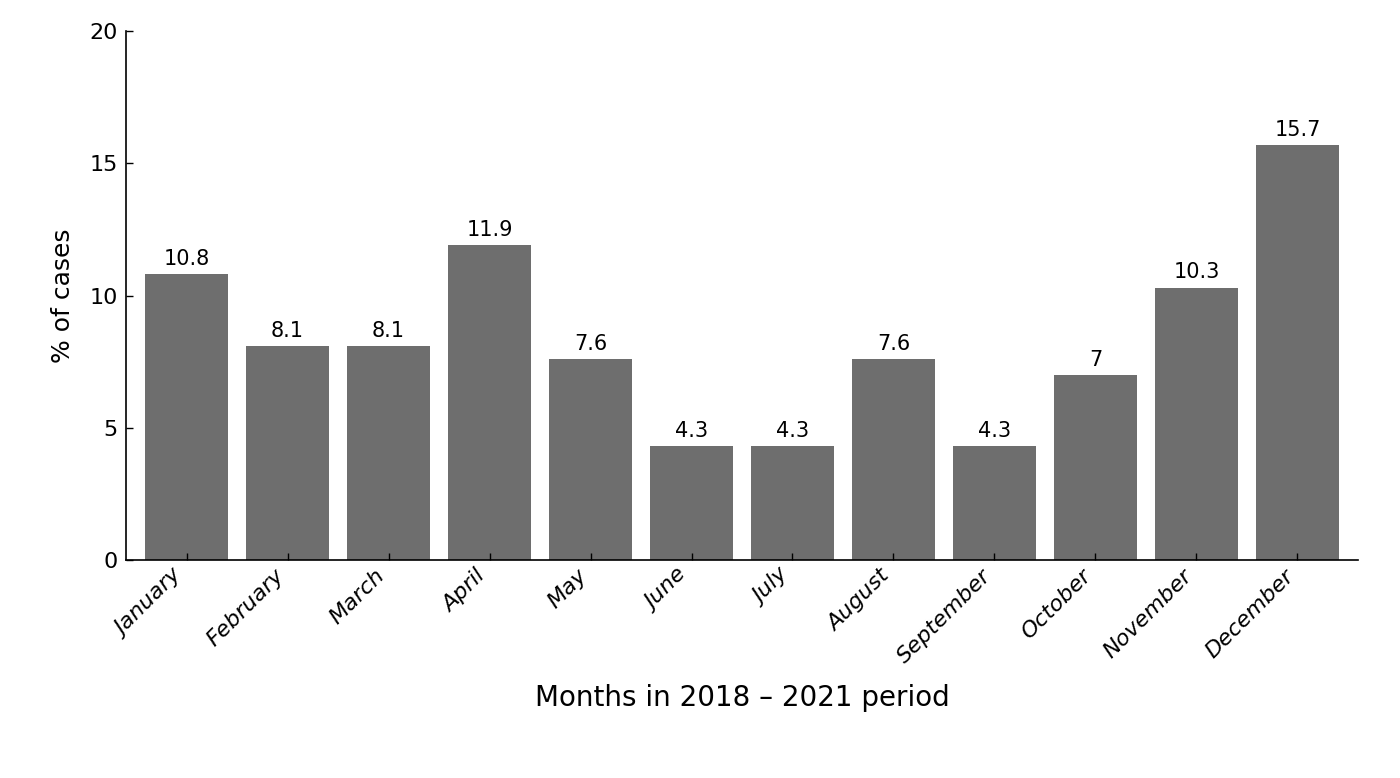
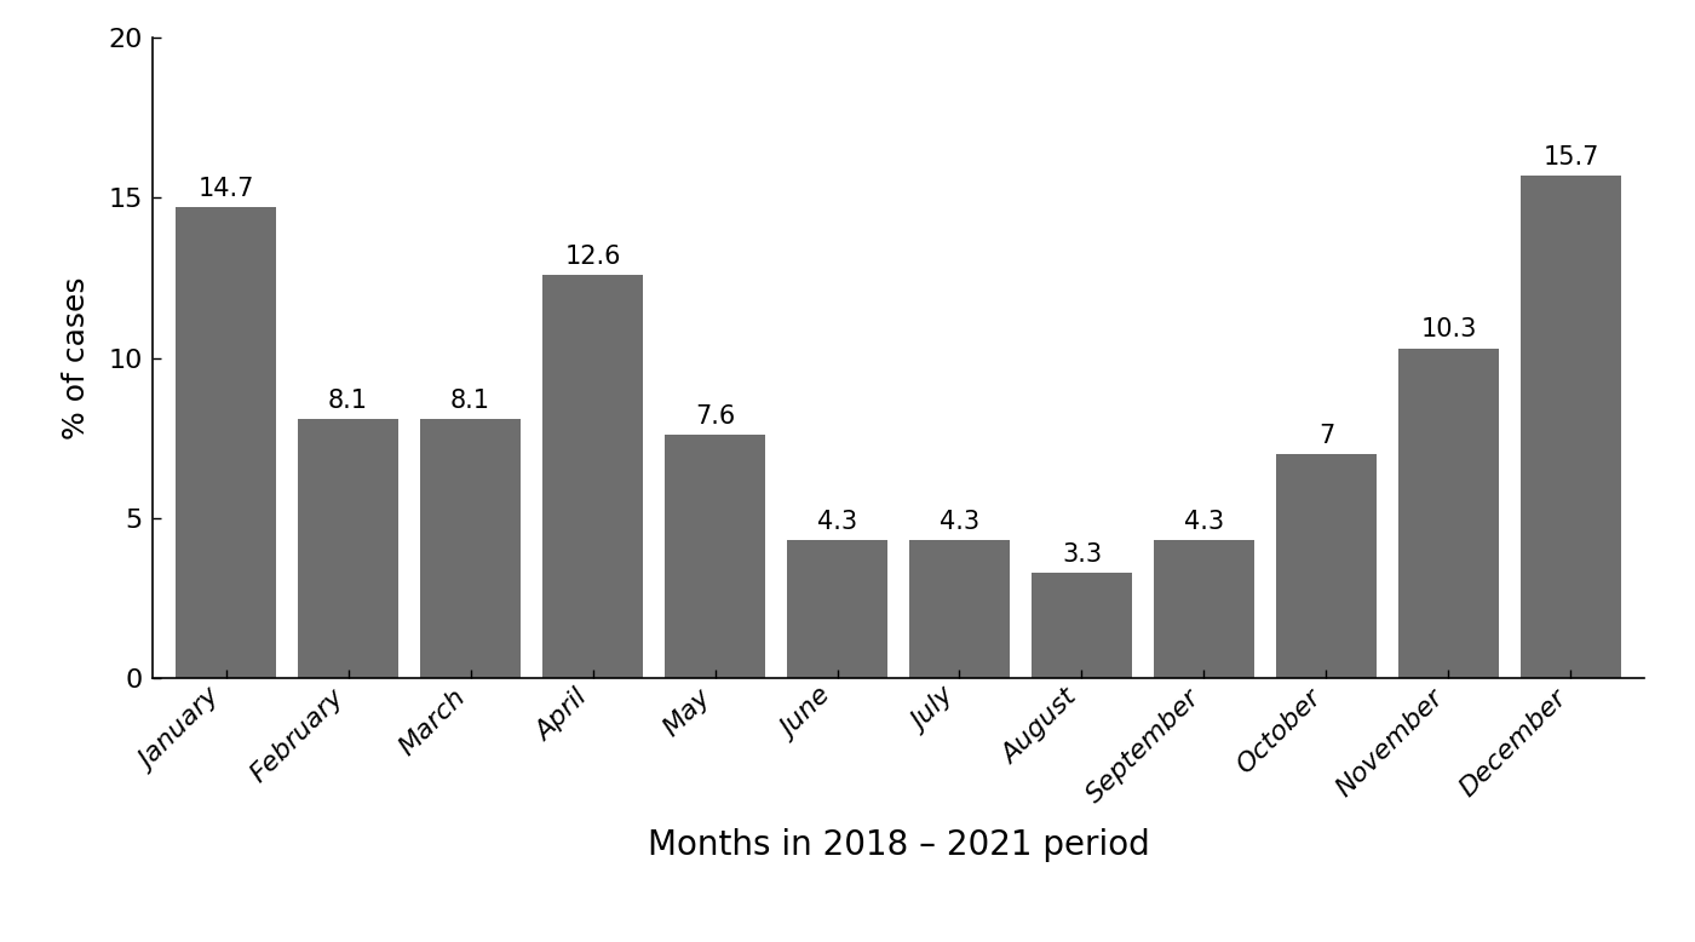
January: 10.8 -> 14.7
April: 11.9 -> 12.6
August: 7.6 -> 3.3
